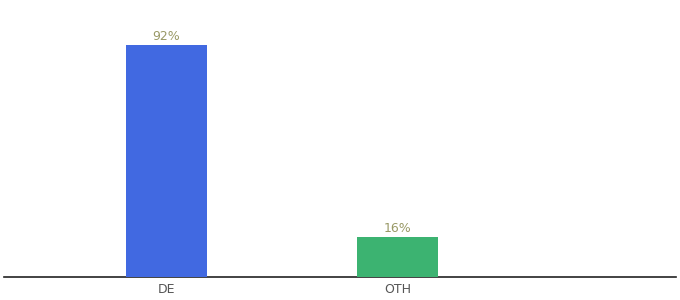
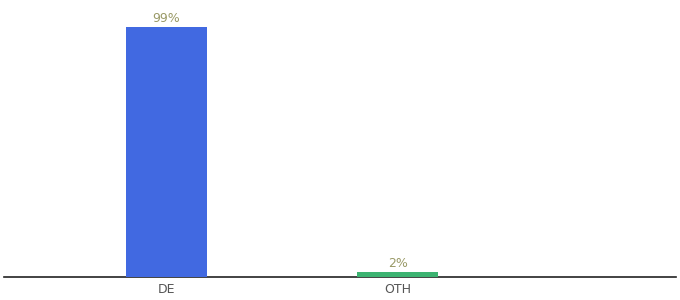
DE: 92% -> 99%
OTH: 16% -> 2%
